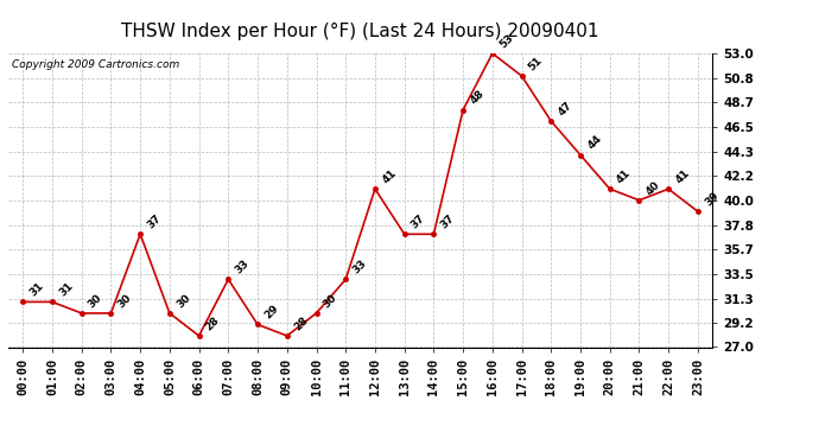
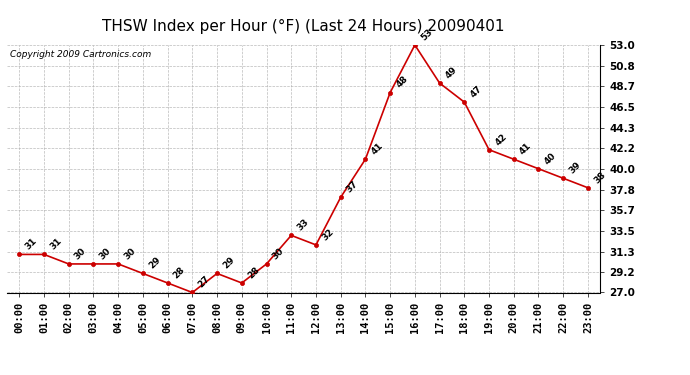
04:00: 37 -> 30
05:00: 30 -> 29
07:00: 33 -> 27
12:00: 41 -> 32
14:00: 37 -> 41
17:00: 51 -> 49
19:00: 44 -> 42
22:00: 41 -> 39
23:00: 39 -> 38
